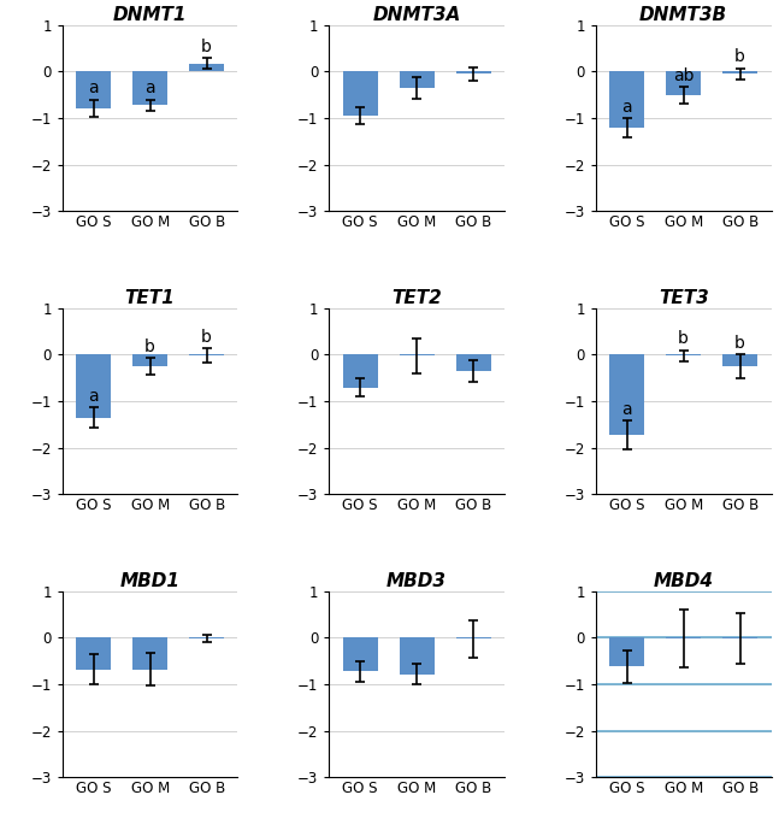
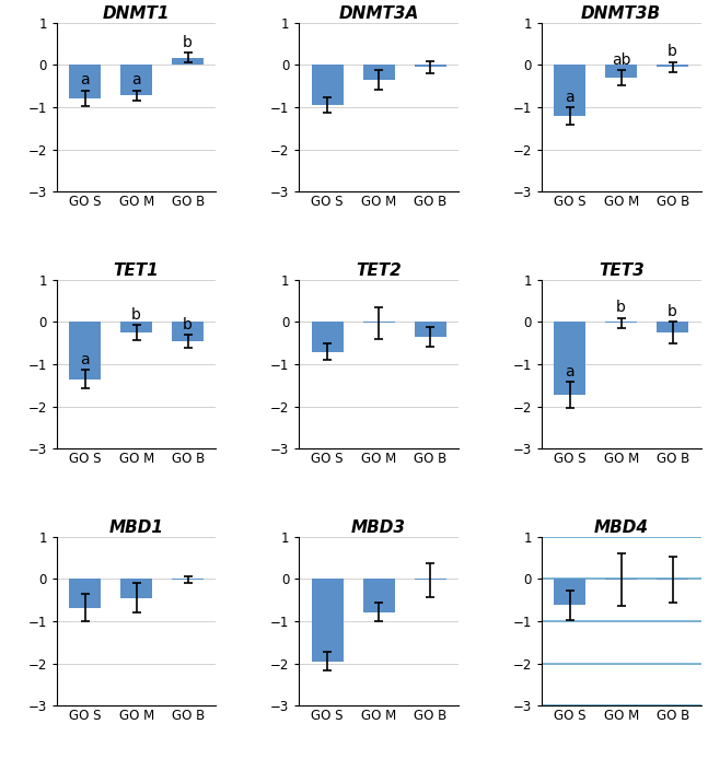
DNMT3B/GO M: -0.50 -> -0.30
TET1/GO B: -0.02 -> -0.45
MBD1/GO M: -0.68 -> -0.45
MBD3/GO S: -0.72 -> -1.95
